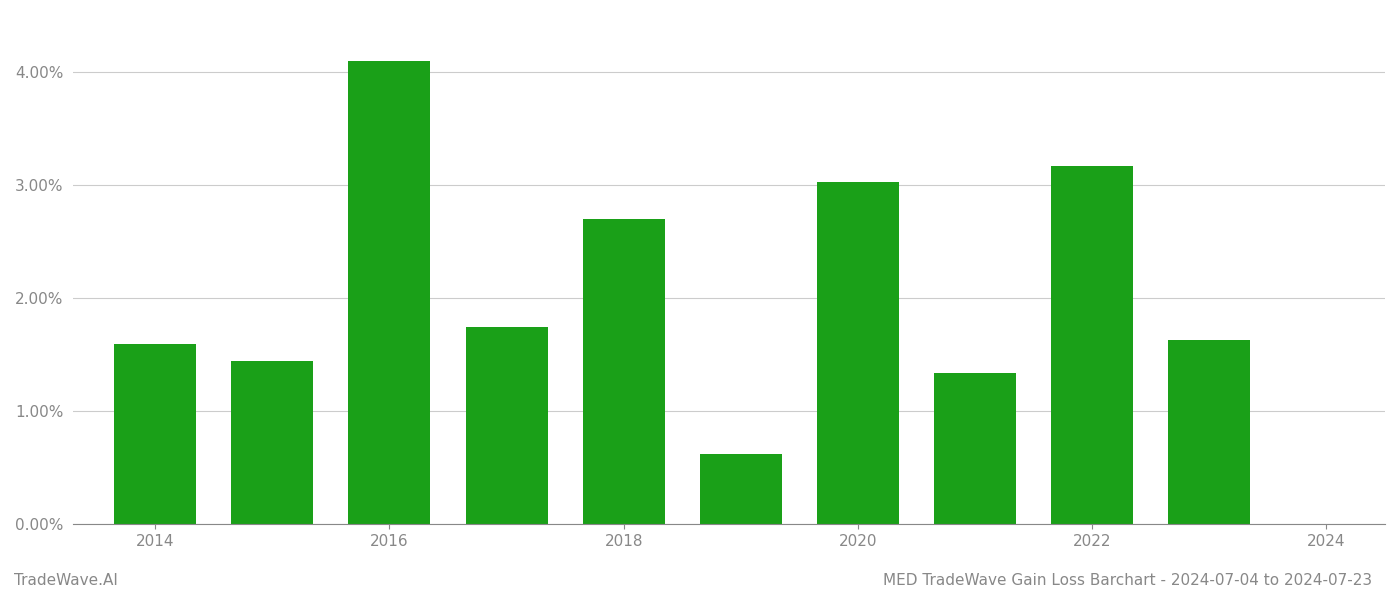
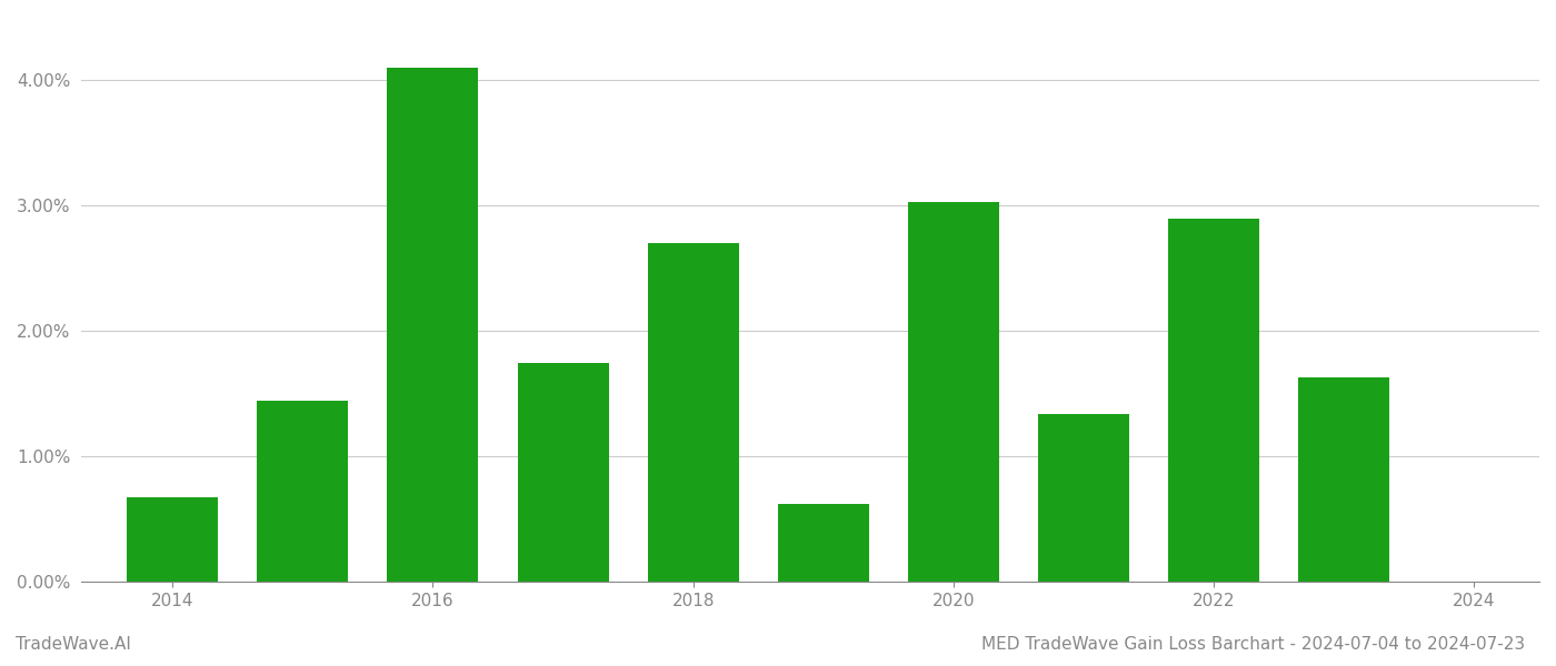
2014: 1.59% -> 0.67%
2022: 3.17% -> 2.89%
